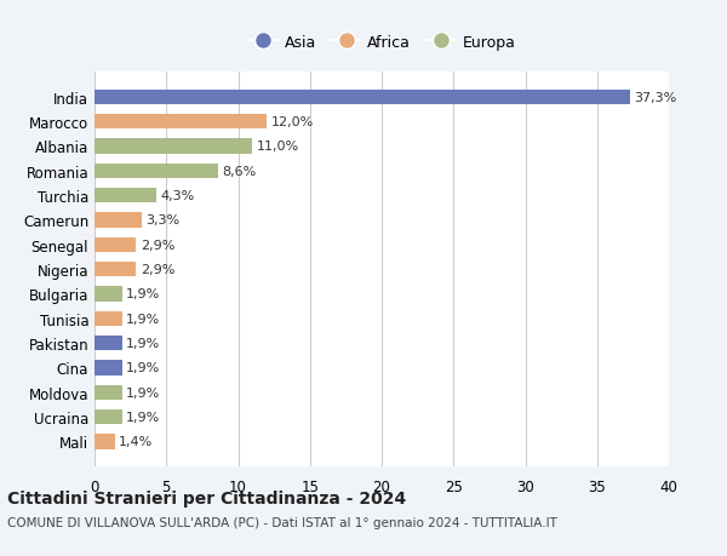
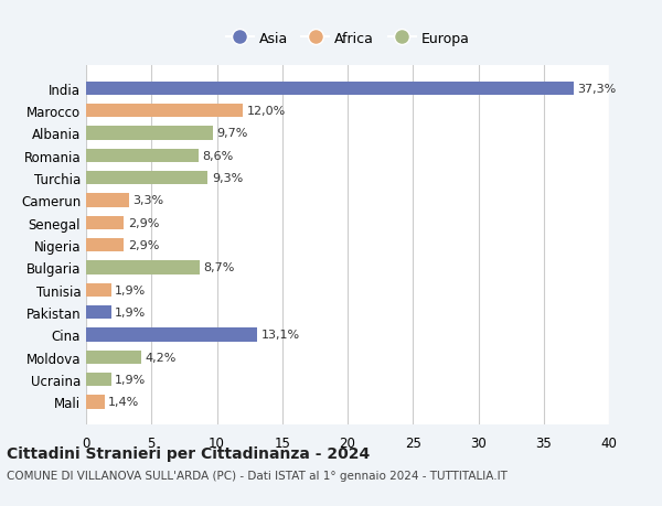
Albania: 11,0% -> 9,7%
Turchia: 4,3% -> 9,3%
Bulgaria: 1,9% -> 8,7%
Cina: 1,9% -> 13,1%
Moldova: 1,9% -> 4,2%
